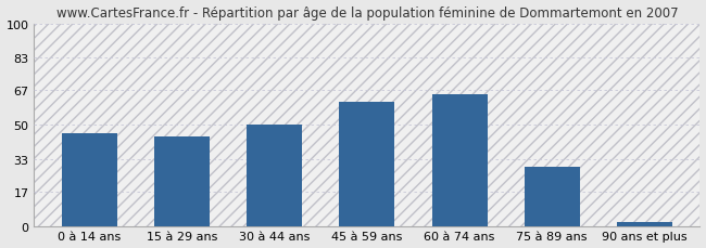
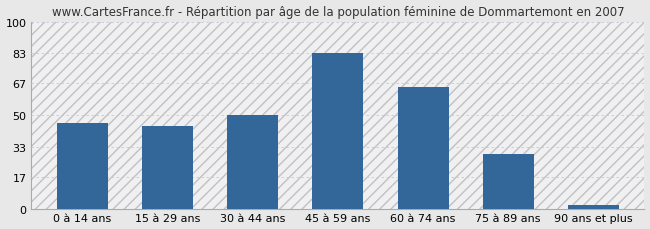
45 à 59 ans: 61 -> 83
